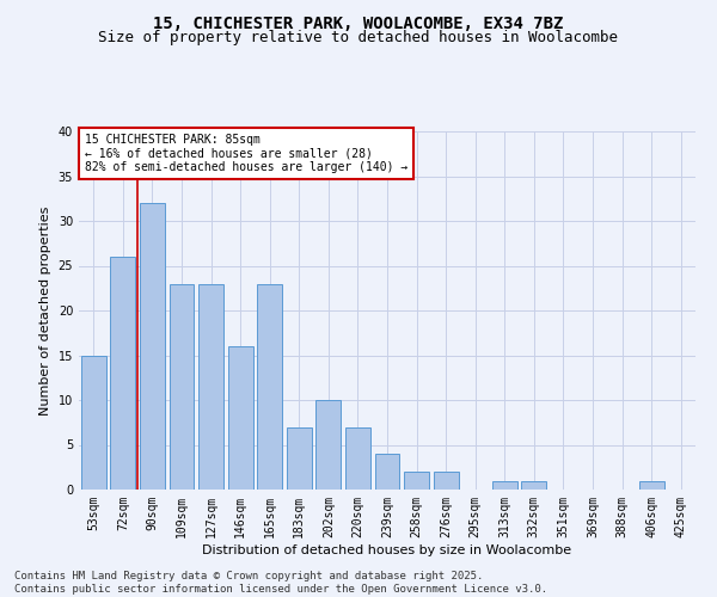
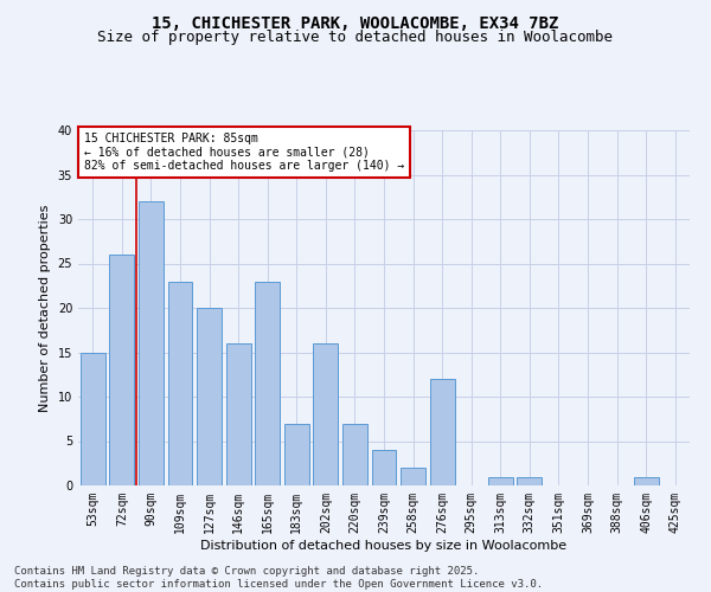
127sqm: 23 -> 20
202sqm: 10 -> 16
276sqm: 2 -> 12
